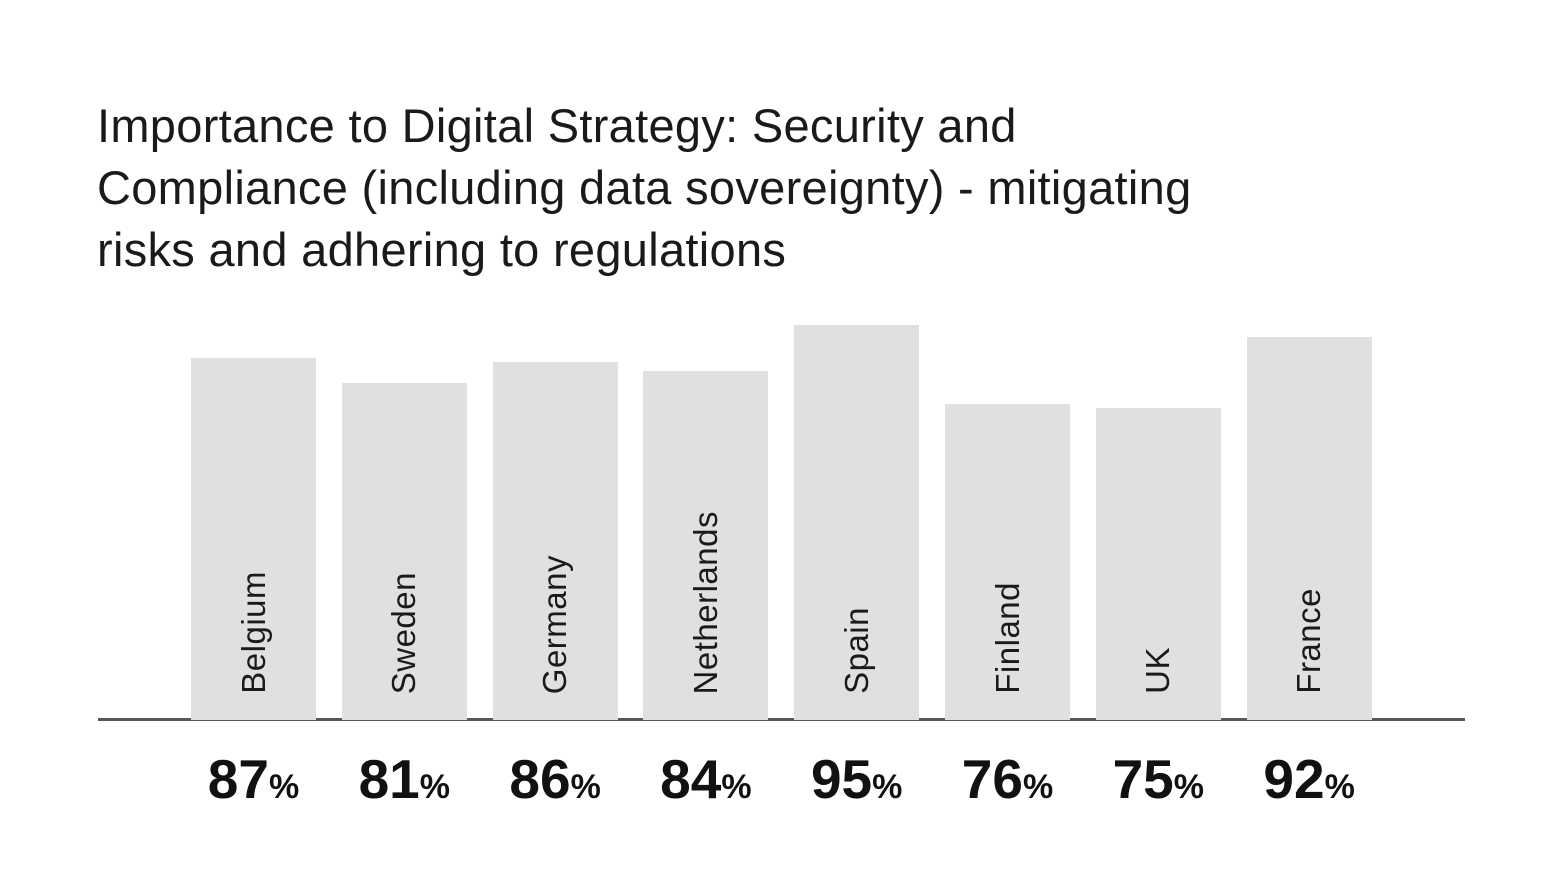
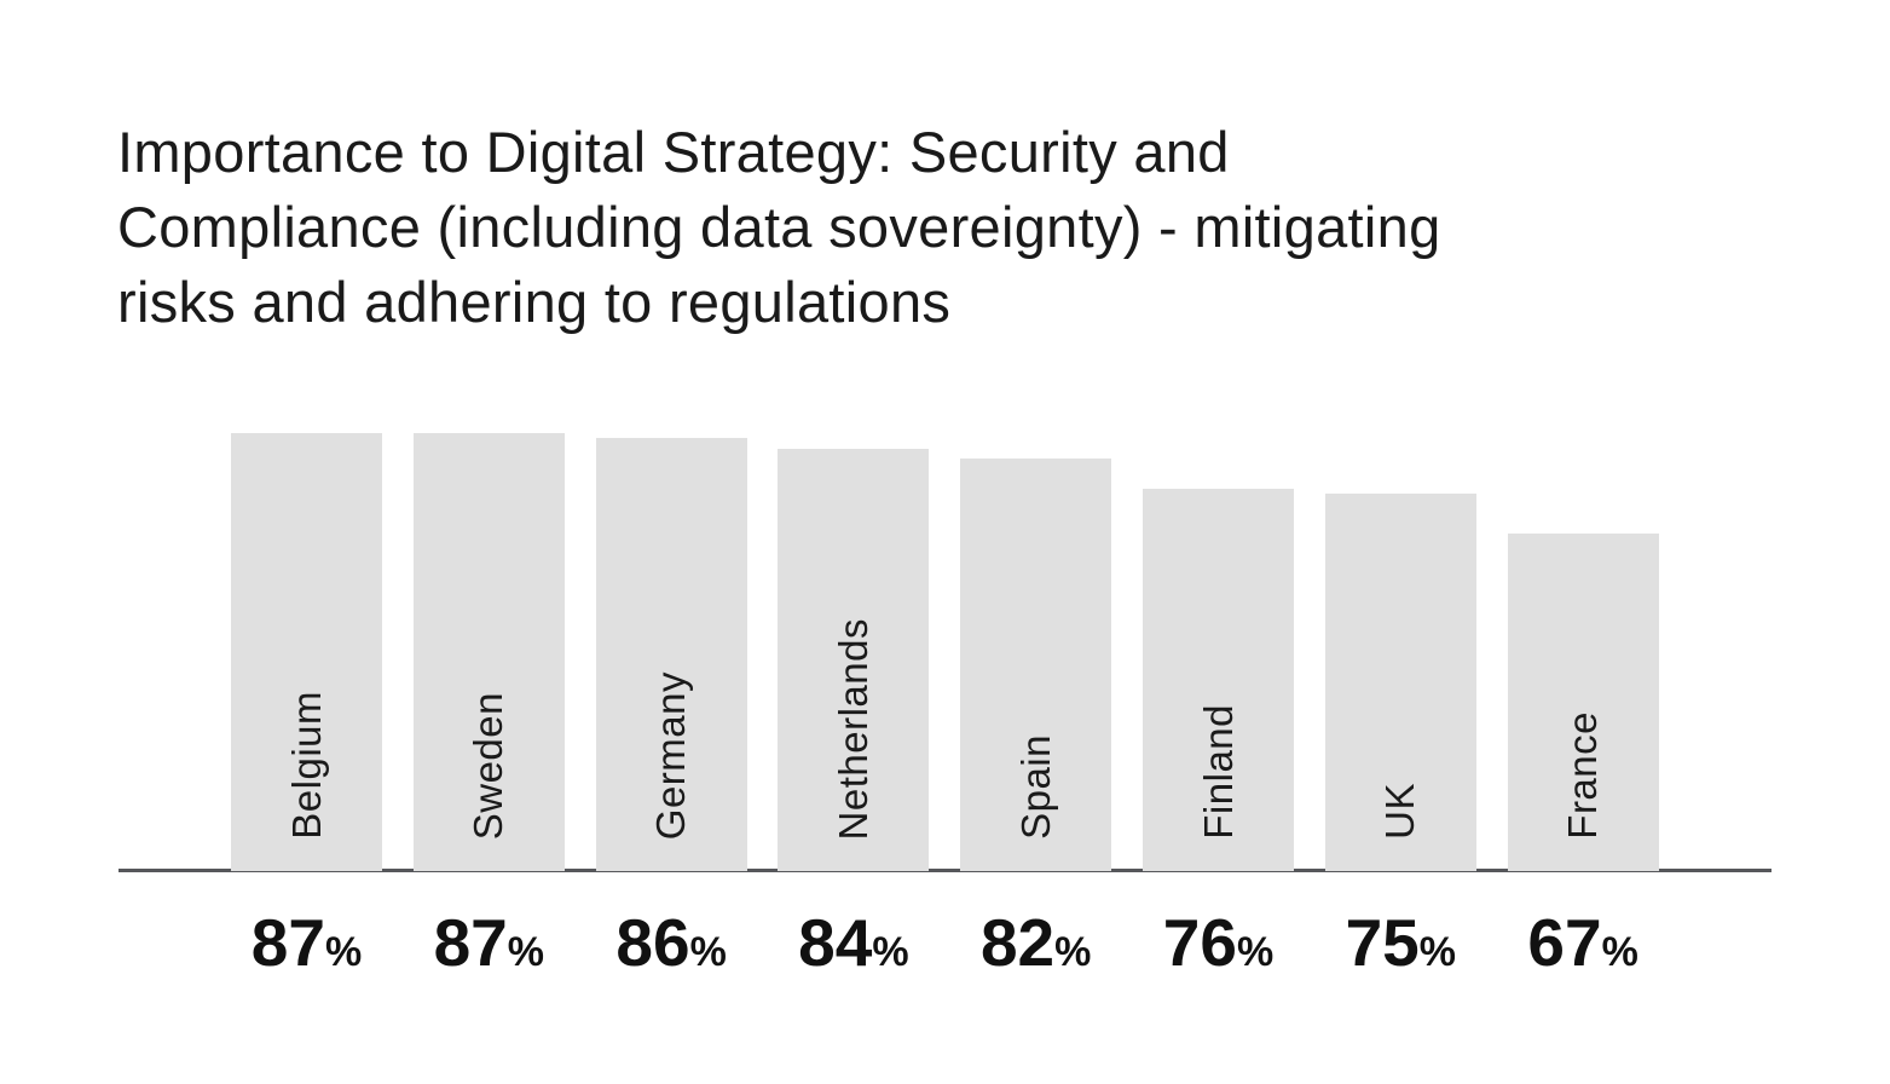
Sweden: 81 -> 87
Spain: 95 -> 82
France: 92 -> 67
